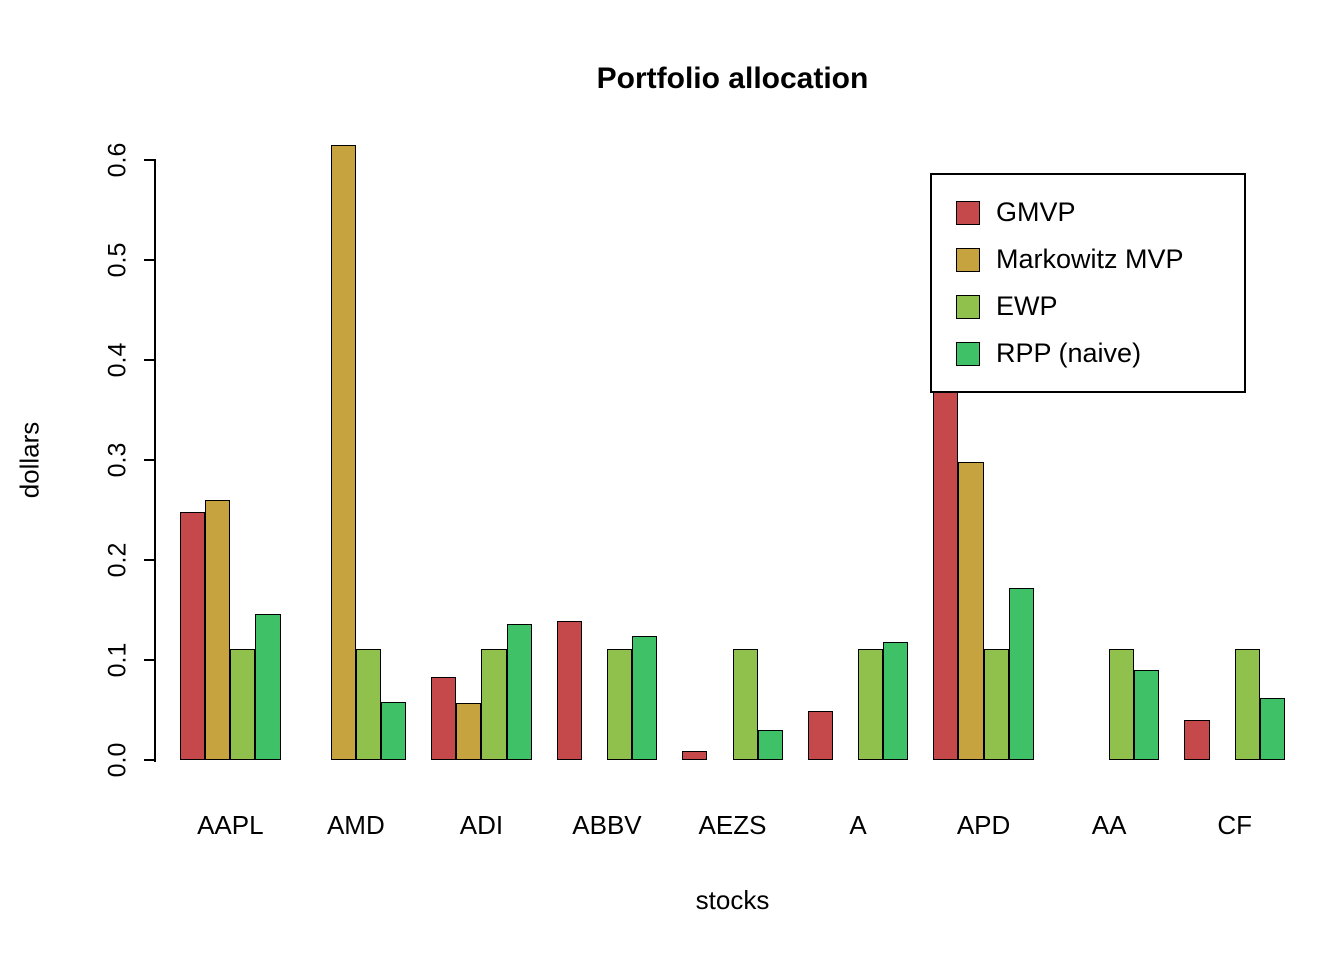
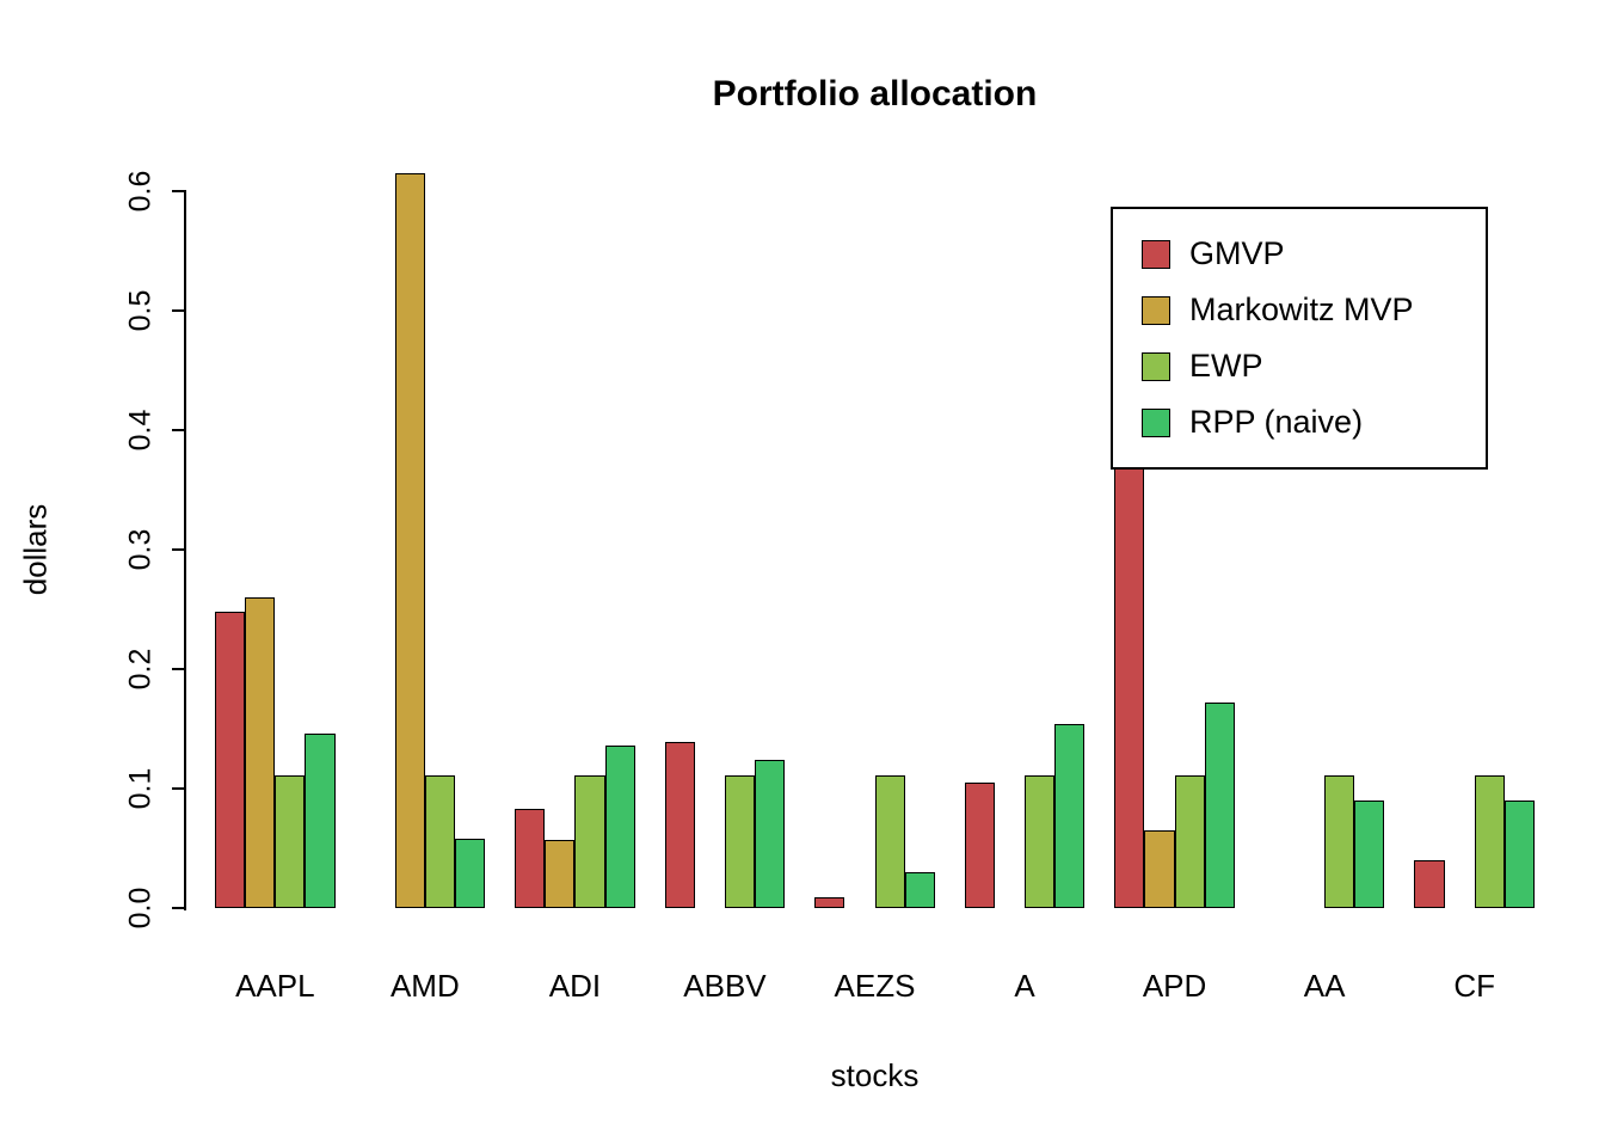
GMVP/A: 0.049 -> 0.105
RPP (naive)/A: 0.118 -> 0.154
Markowitz MVP/APD: 0.298 -> 0.065
RPP (naive)/CF: 0.062 -> 0.090
